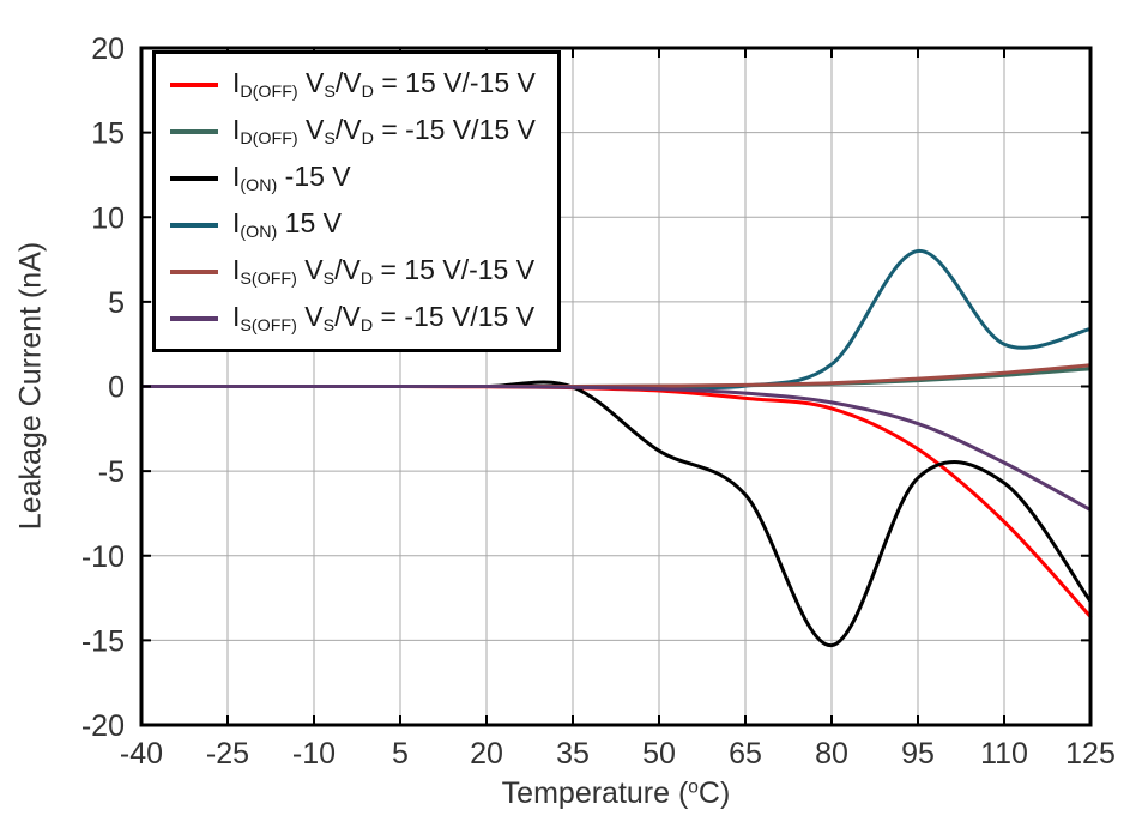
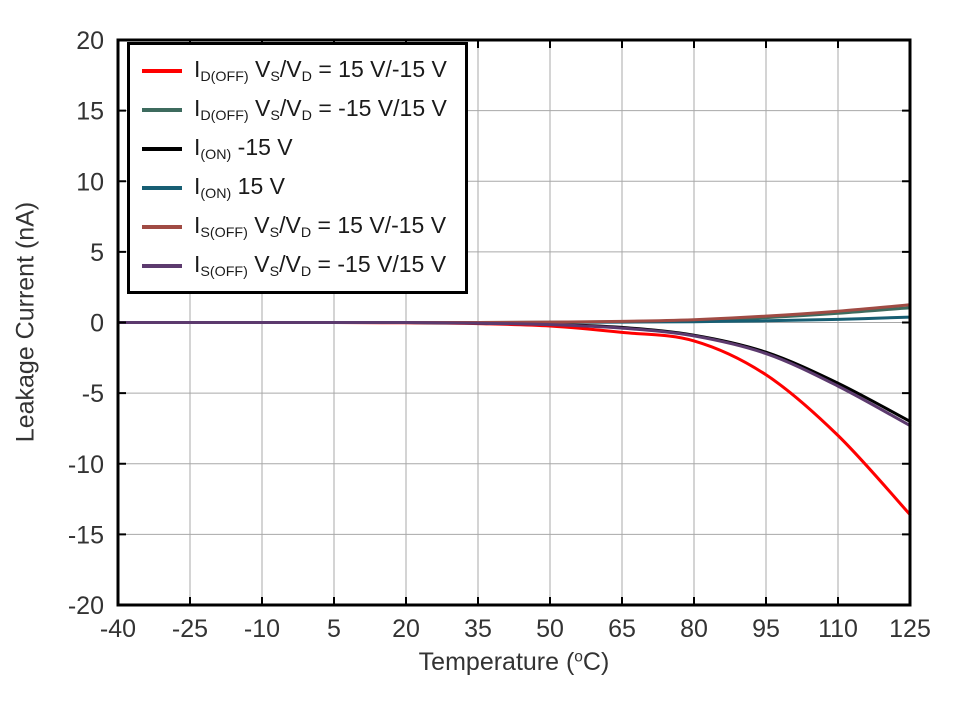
I(ON) -15 V/50: -3.8 -> -0.1
I(ON) -15 V/65: -6.4 -> -0.3
I(ON) -15 V/80: -15.3 -> -0.9
I(ON) 15 V/80: 1.3 -> 0.1
I(ON) -15 V/95: -5.4 -> -2.1
I(ON) 15 V/95: 8.0 -> 0.1
I(ON) -15 V/110: -5.7 -> -4.3
I(ON) 15 V/110: 2.5 -> 0.2
I(ON) -15 V/125: -12.7 -> -7.0
I(ON) 15 V/125: 3.4 -> 0.4
